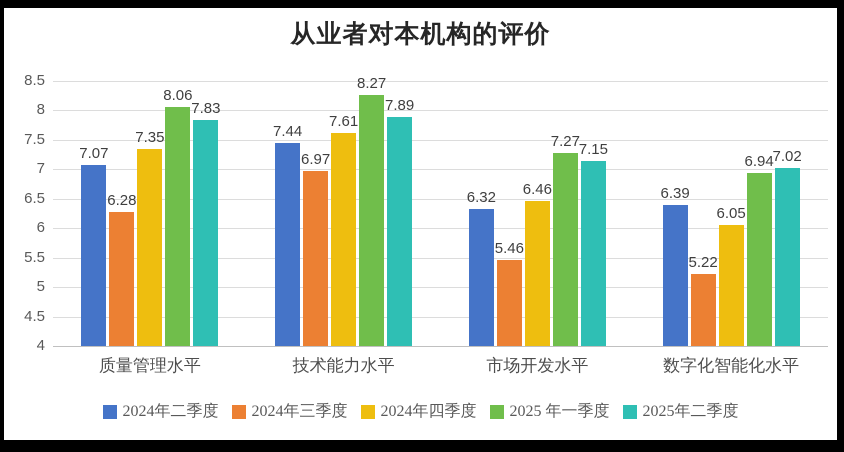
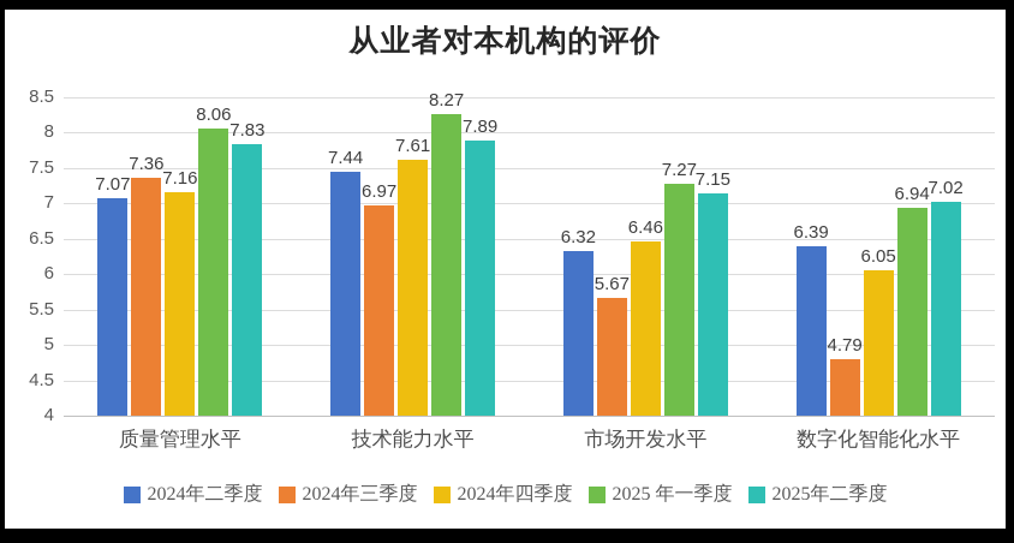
2024年三季度/质量管理水平: 6.28 -> 7.36
2024年四季度/质量管理水平: 7.35 -> 7.16
2024年三季度/市场开发水平: 5.46 -> 5.67
2024年三季度/数字化智能化水平: 5.22 -> 4.79
